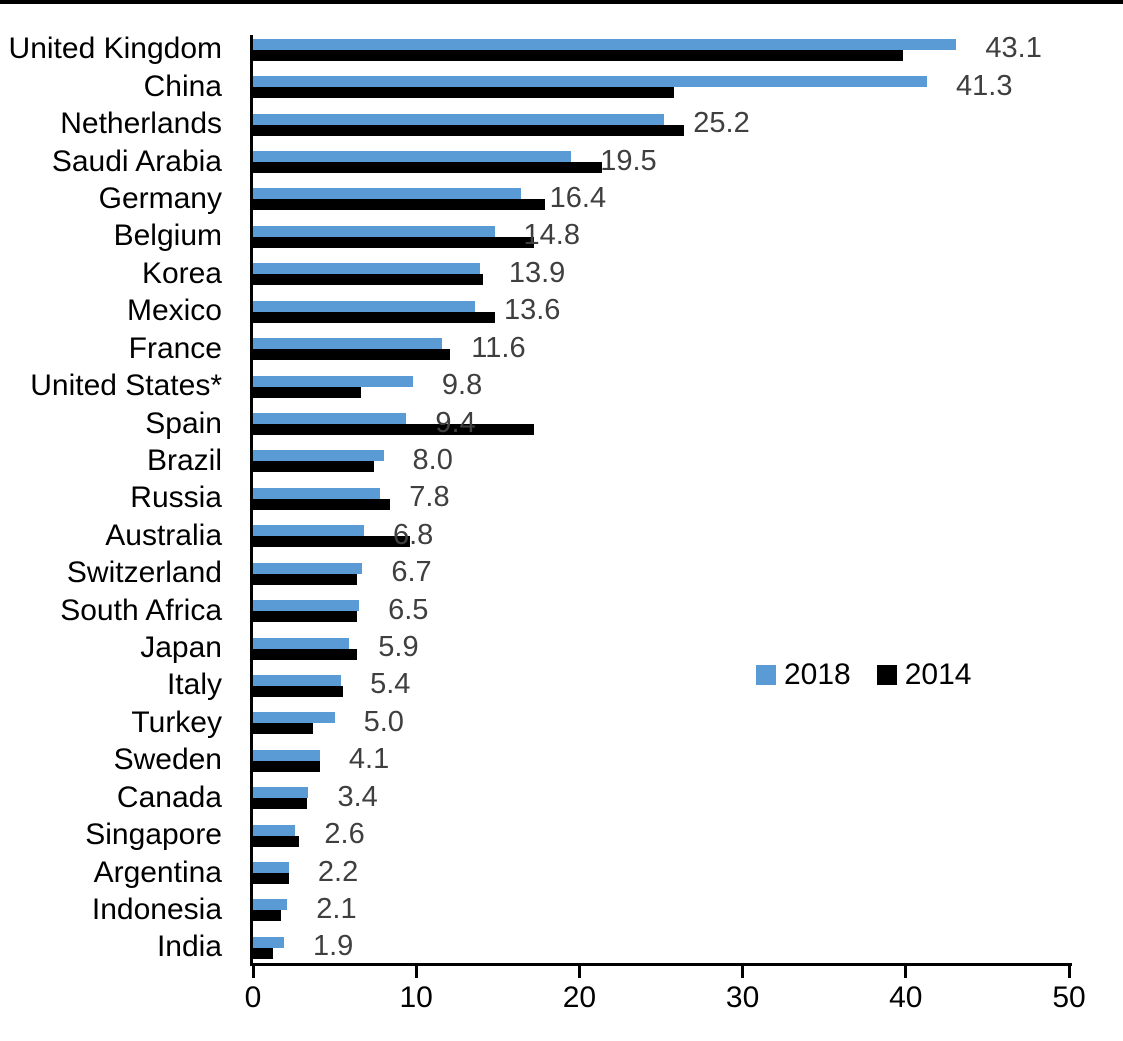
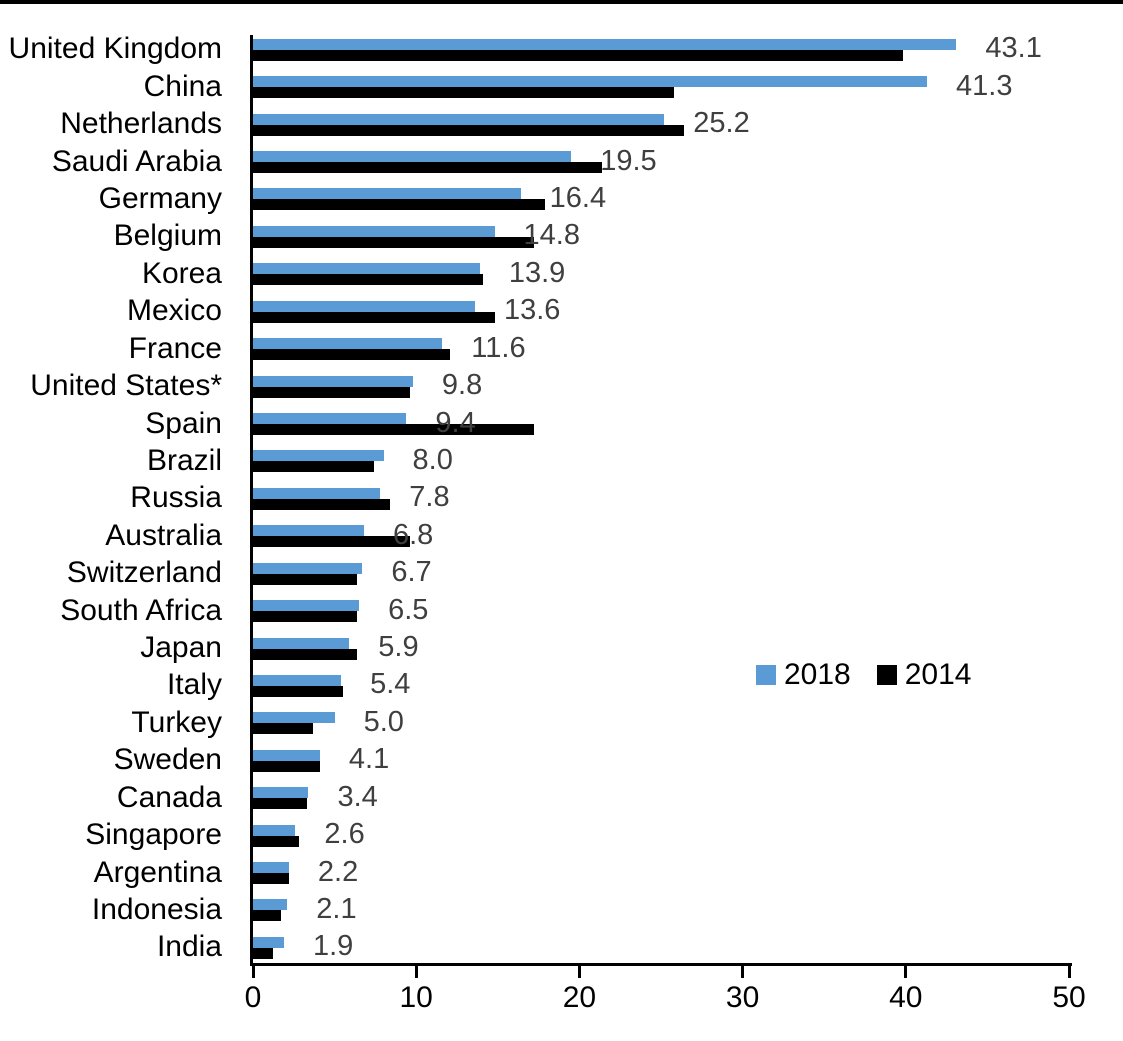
2014/United States*: 6.6 -> 9.6
